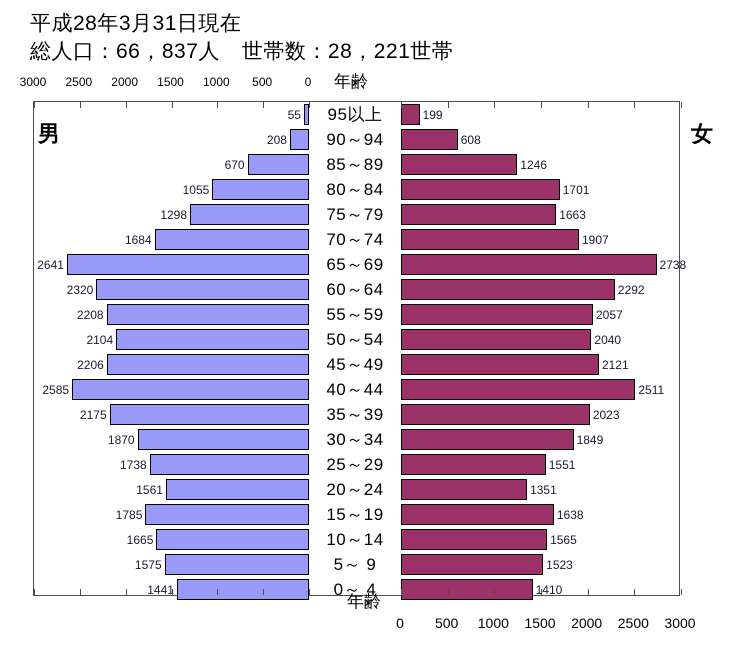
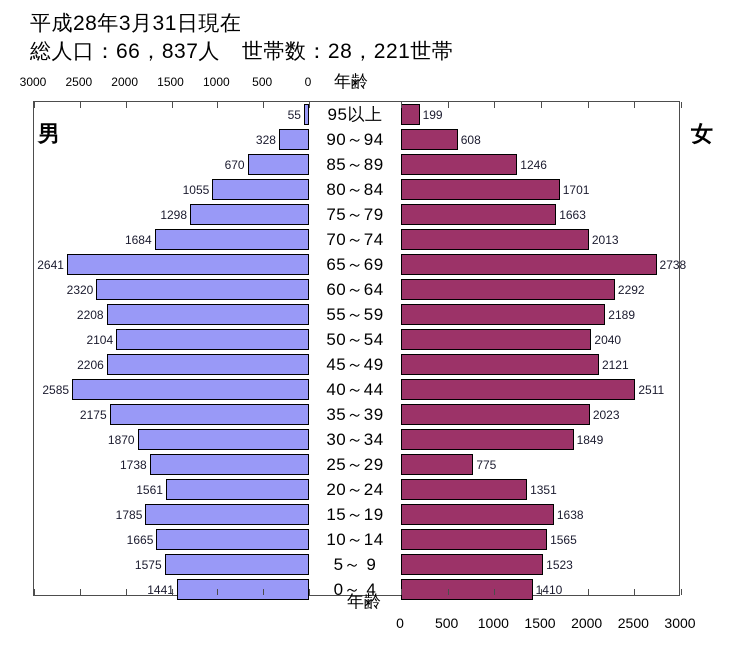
男/90～94: 208 -> 328
女/70～74: 1907 -> 2013
女/55～59: 2057 -> 2189
女/25～29: 1551 -> 775
